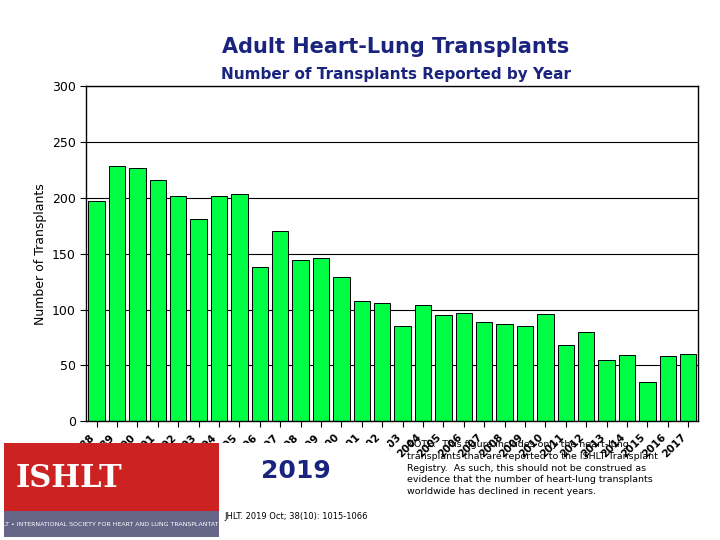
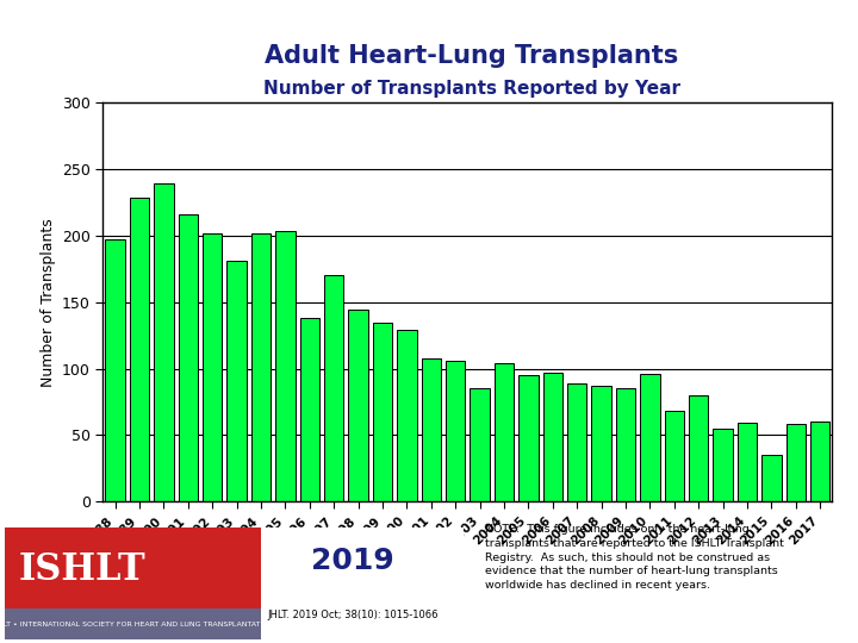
1990: 227 -> 239
1999: 146 -> 135
